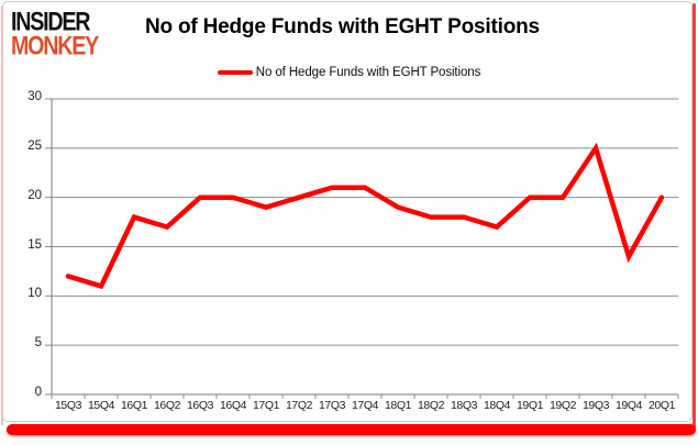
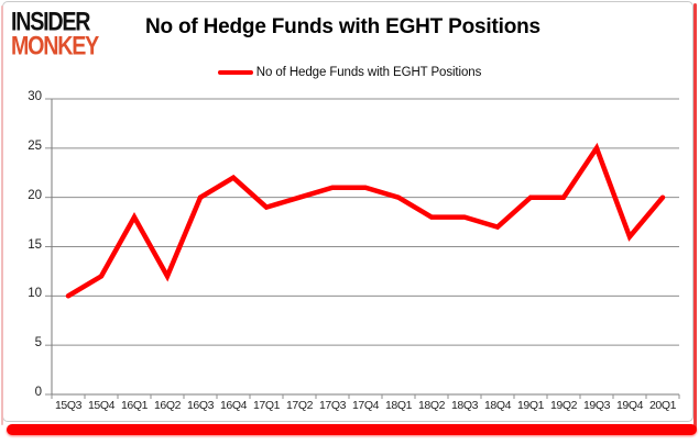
15Q3: 12 -> 10
15Q4: 11 -> 12
16Q2: 17 -> 12
16Q4: 20 -> 22
18Q1: 19 -> 20
19Q4: 14 -> 16
